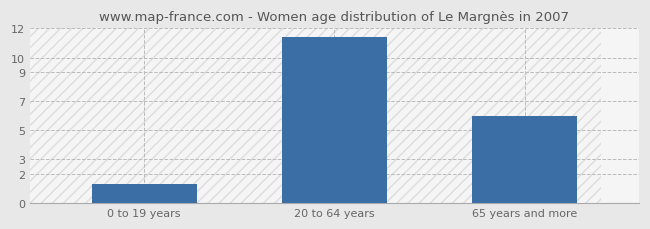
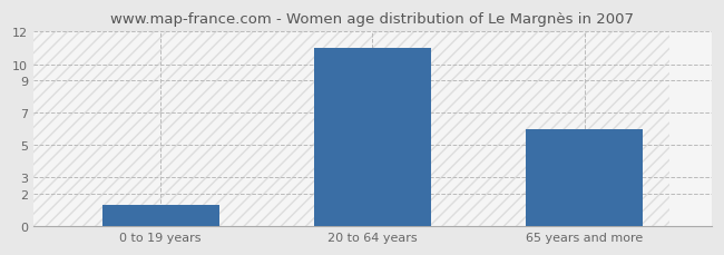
20 to 64 years: 11.4 -> 11.0
